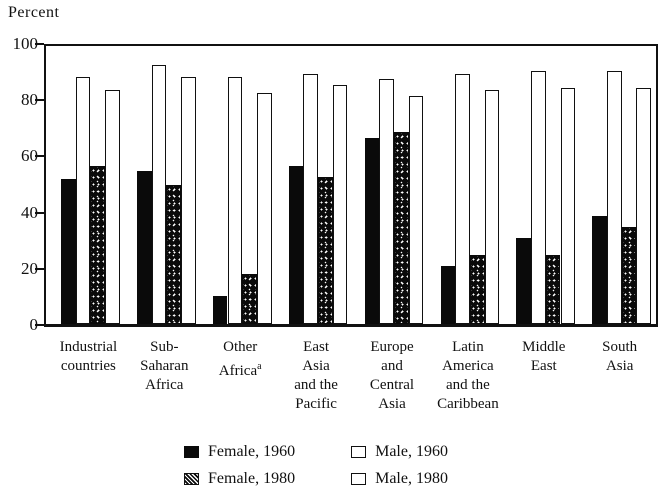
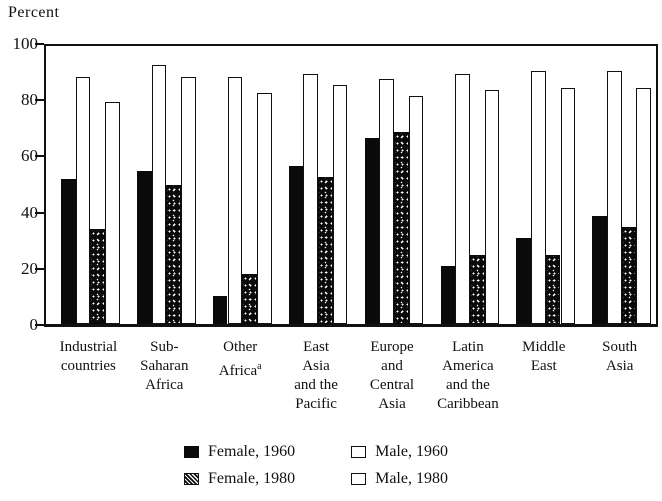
Female, 1980/Industrial countries: 57 -> 34
Male, 1980/Industrial countries: 84 -> 80
